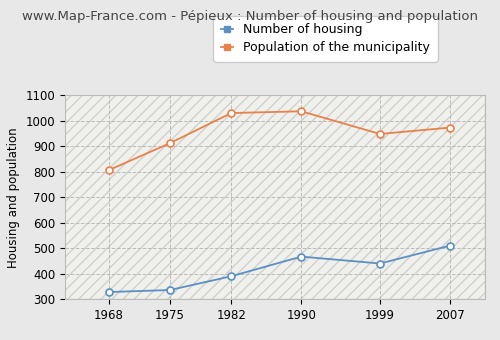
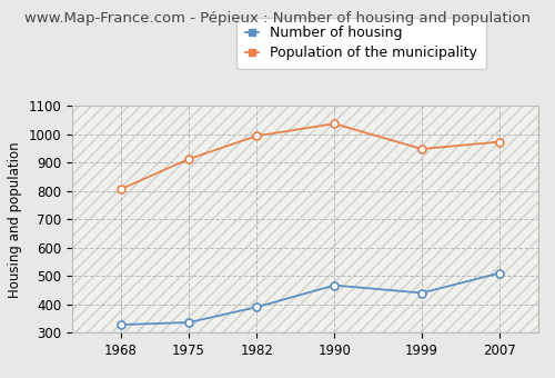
Population of the municipality/1982: 1030 -> 994
